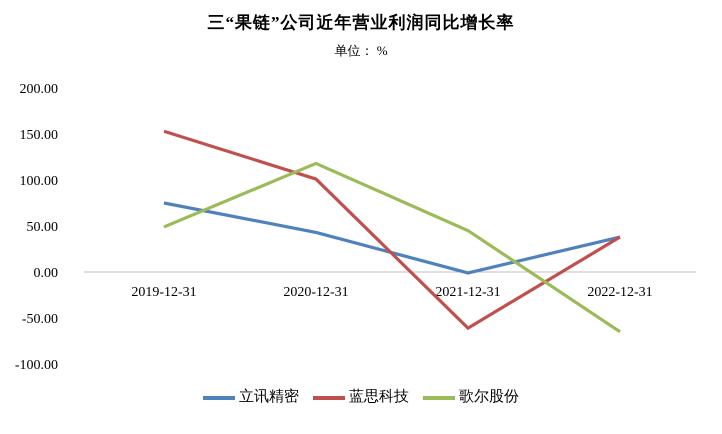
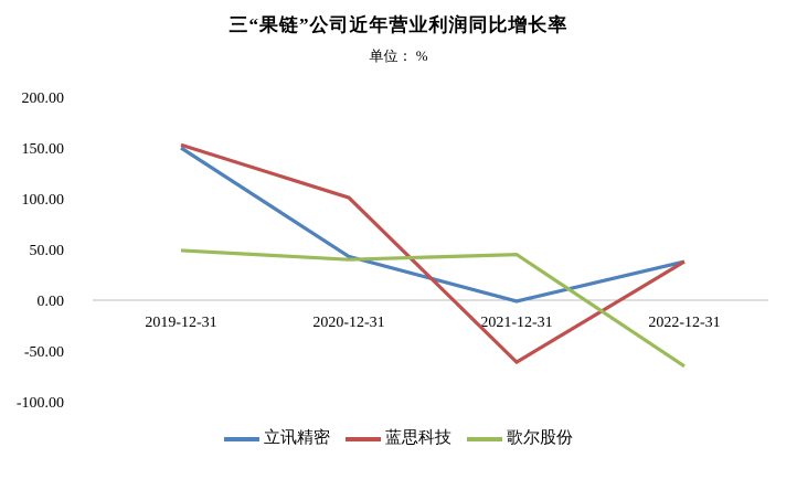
立讯精密/2019-12-31: 80 -> 150
歌尔股份/2020-12-31: 120 -> 40
